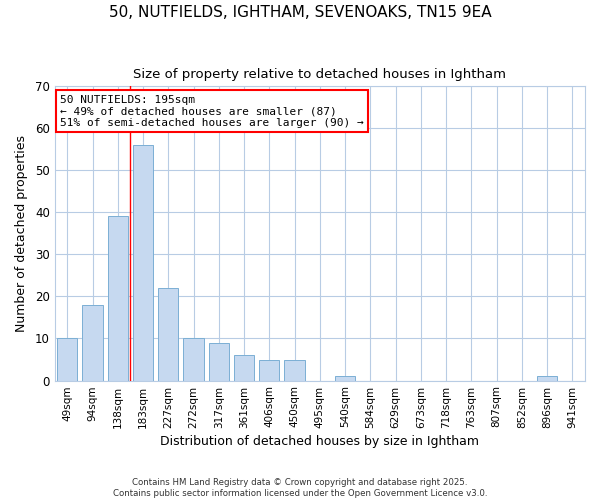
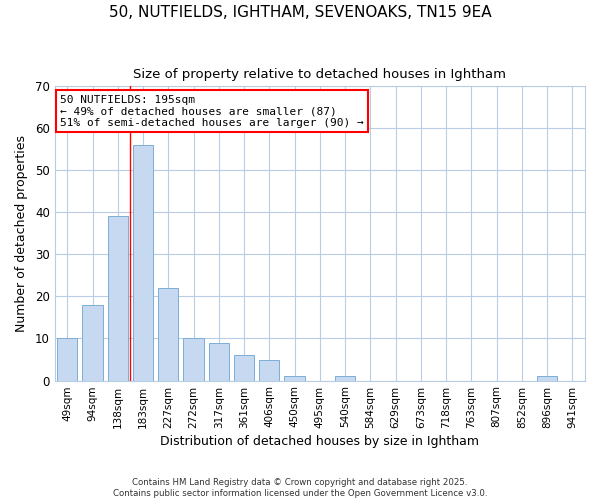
450sqm: 5 -> 1
